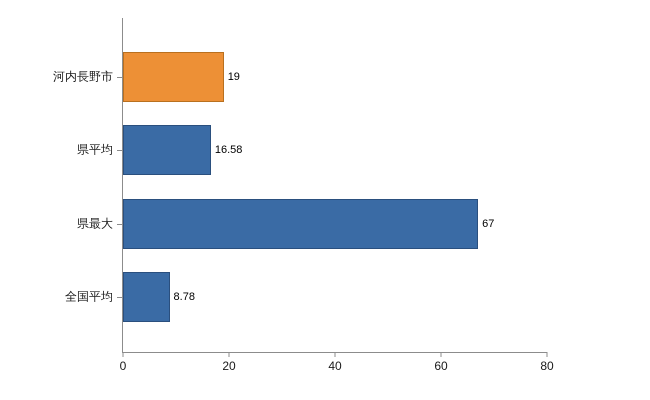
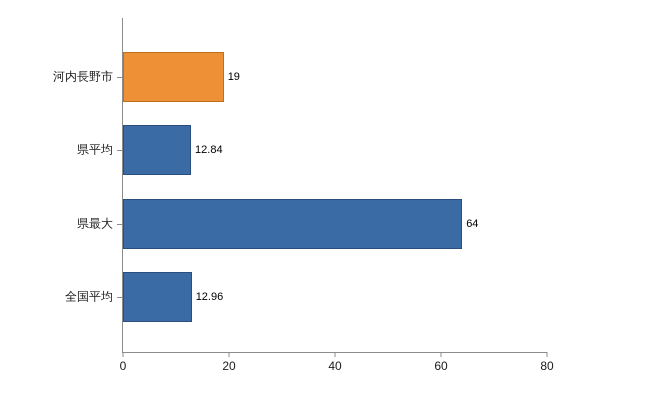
県平均: 16.58 -> 12.84
県最大: 67 -> 64
全国平均: 8.78 -> 12.96
